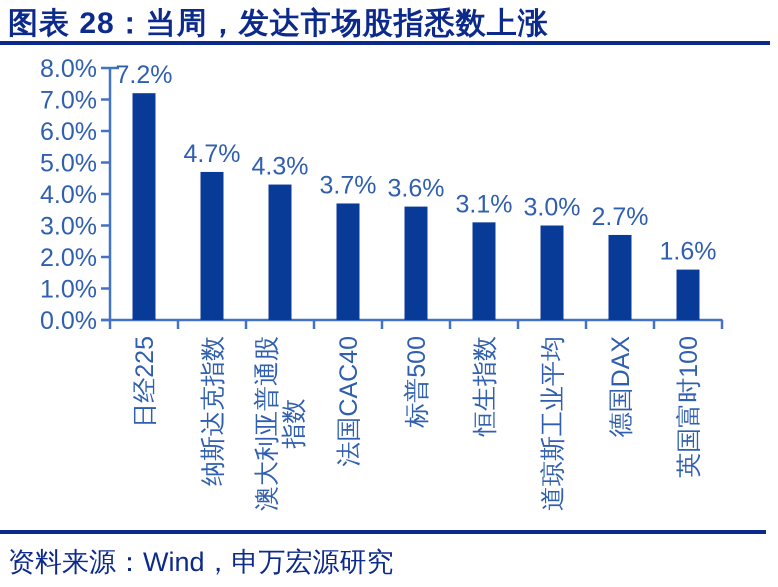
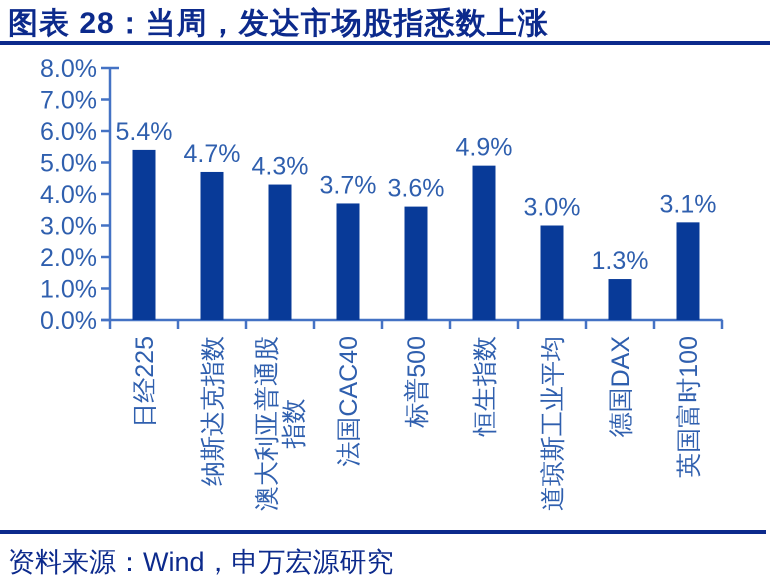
日经225: 7.2% -> 5.4%
恒生指数: 3.1% -> 4.9%
德国DAX: 2.7% -> 1.3%
英国富时100: 1.6% -> 3.1%
